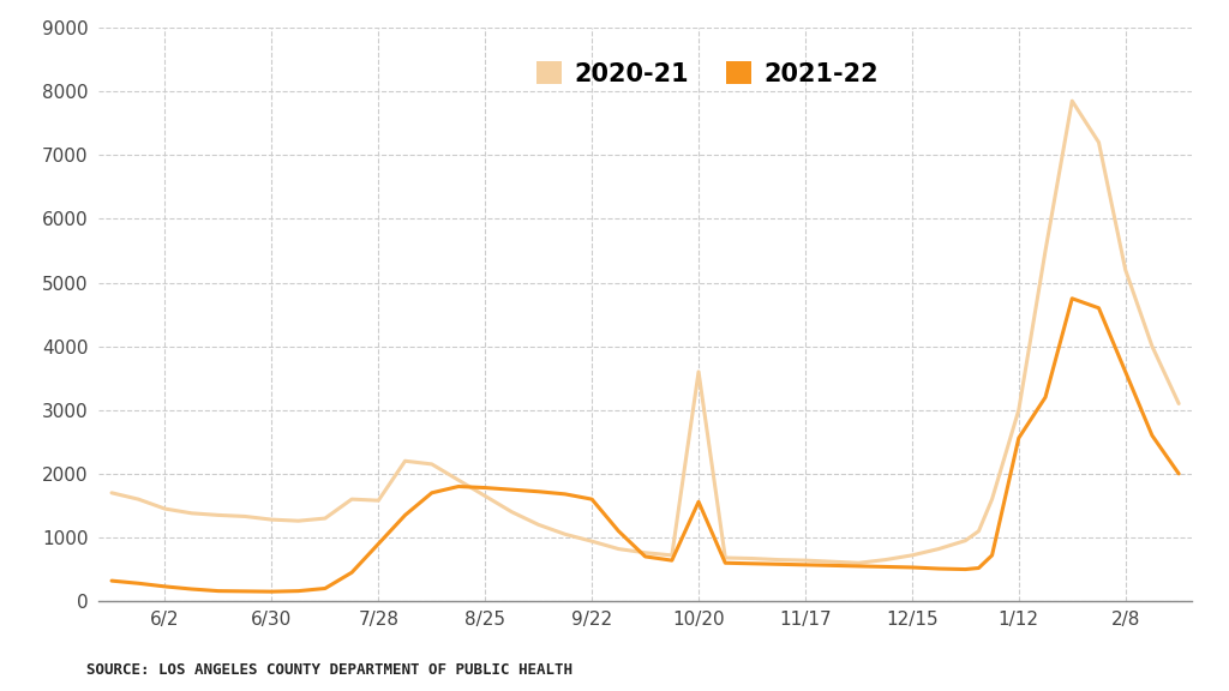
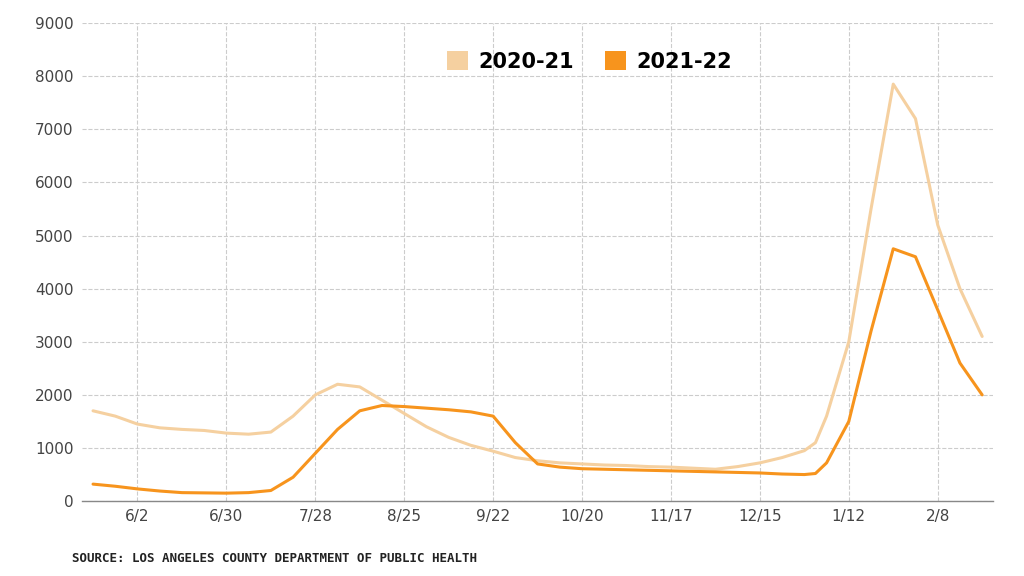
2020-21/7/28: 1580 -> 2000
2020-21/10/20: 3600 -> 700
2021-22/10/20: 1560 -> 610
2021-22/1/12: 2560 -> 1500
